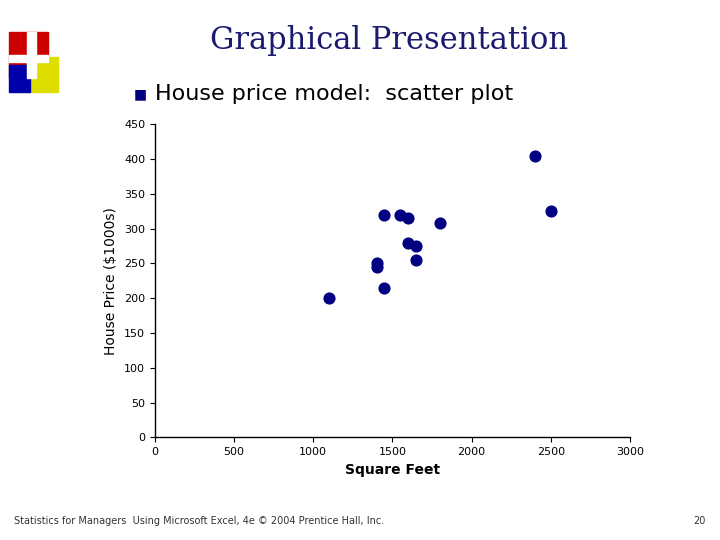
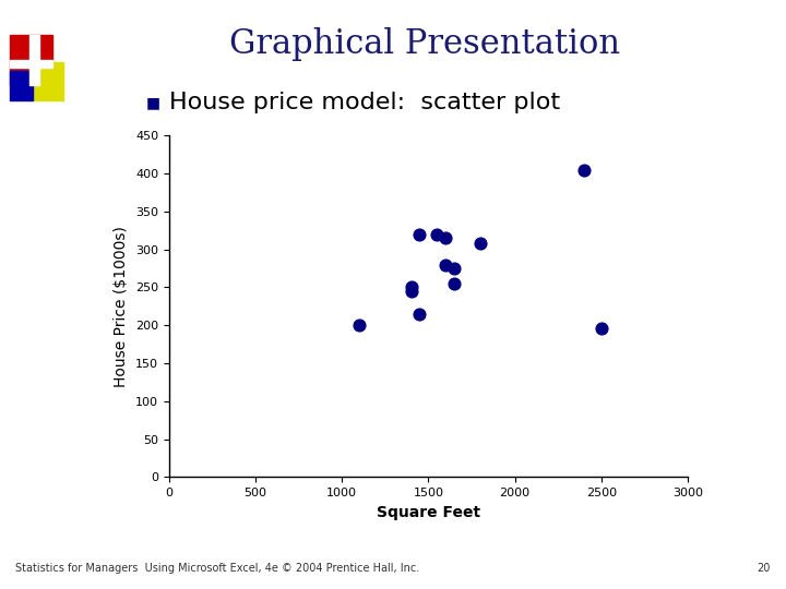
2500: 325 -> 196
